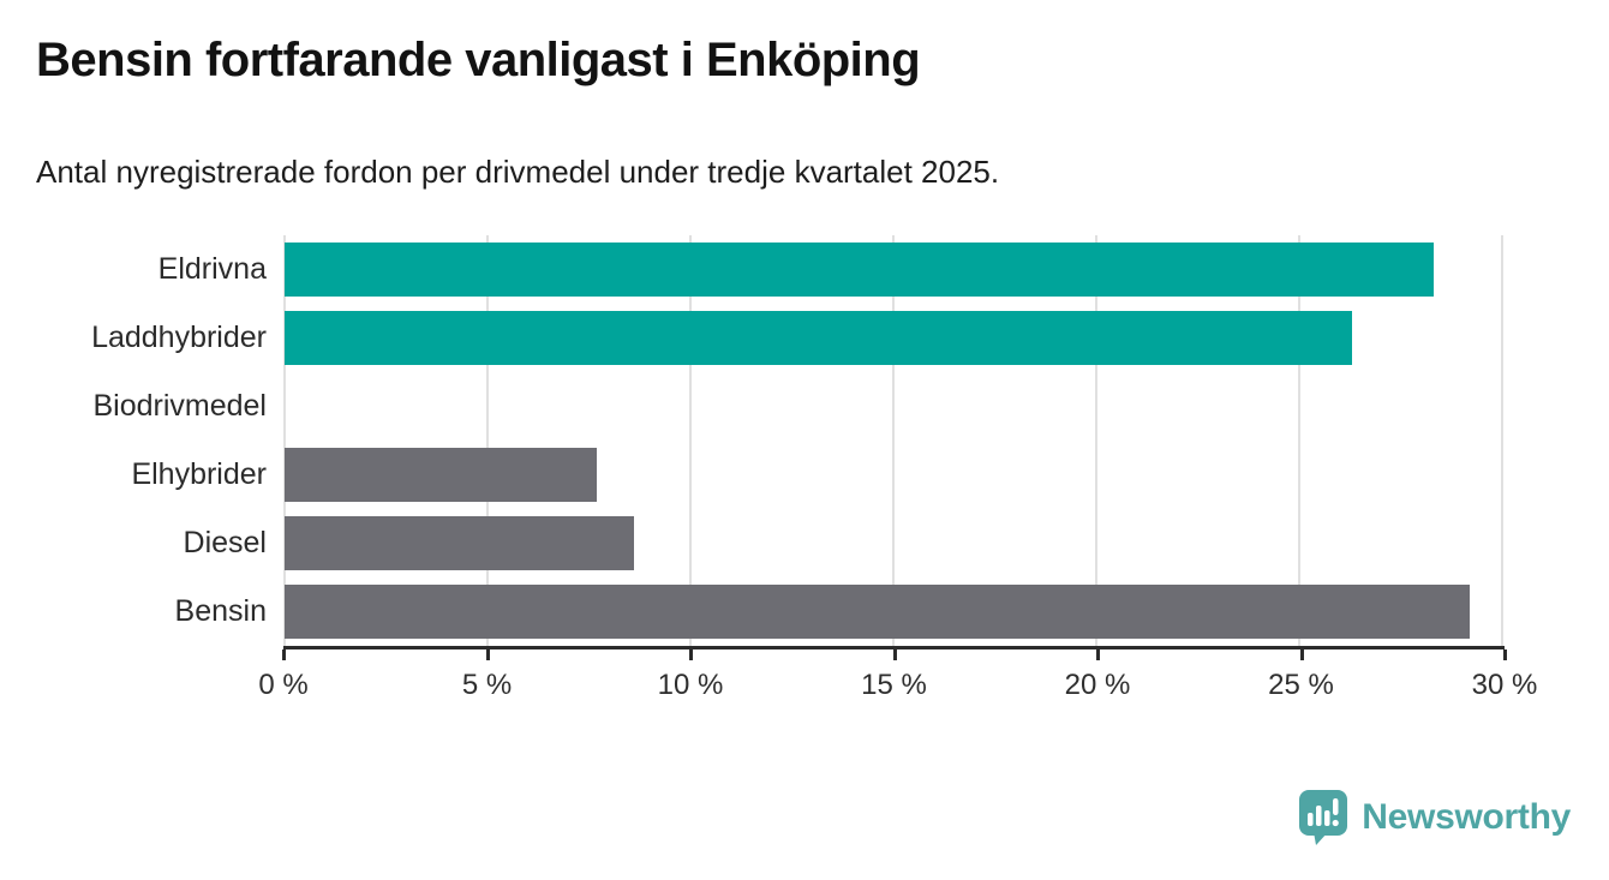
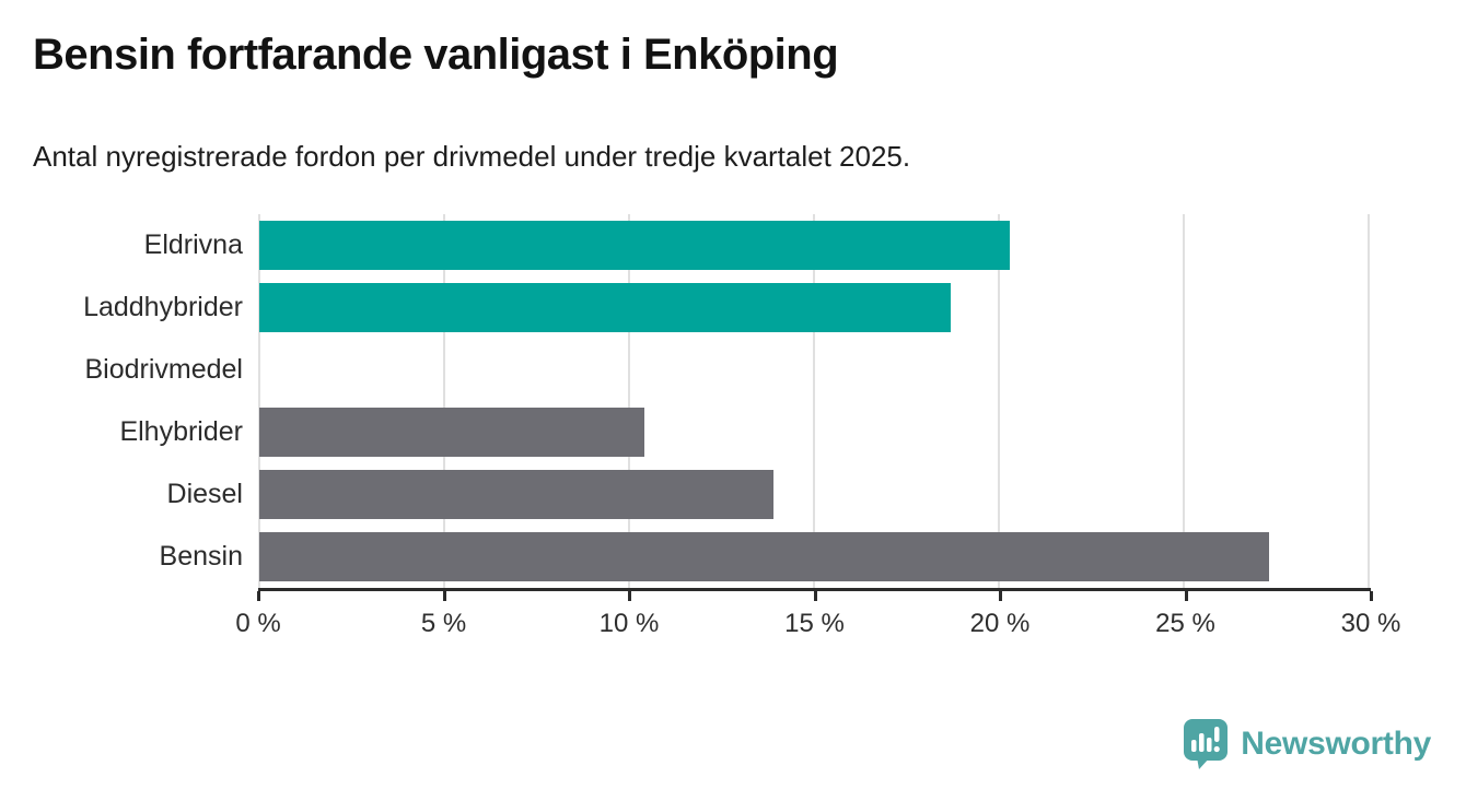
Eldrivna: 28.3% -> 20.3%
Laddhybrider: 26.3% -> 18.7%
Elhybrider: 7.7% -> 10.4%
Diesel: 8.6% -> 13.9%
Bensin: 29.2% -> 27.3%
